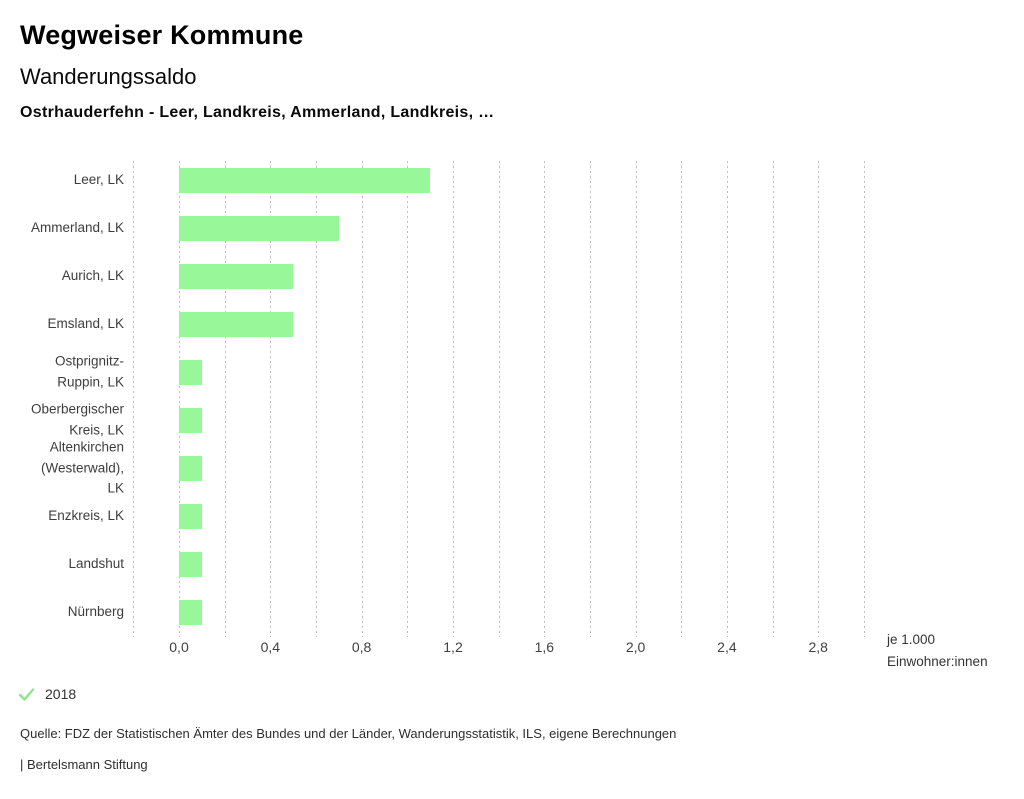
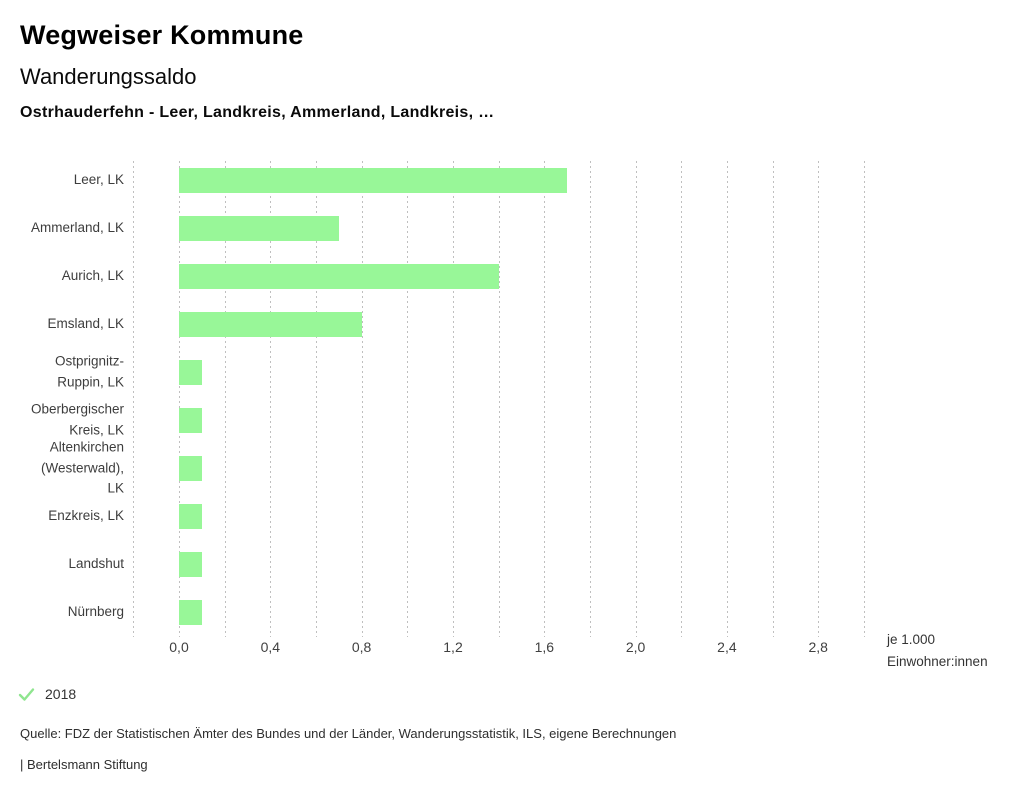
Leer, LK: 1,1 -> 1,7
Aurich, LK: 0,5 -> 1,4
Emsland, LK: 0,5 -> 0,8
